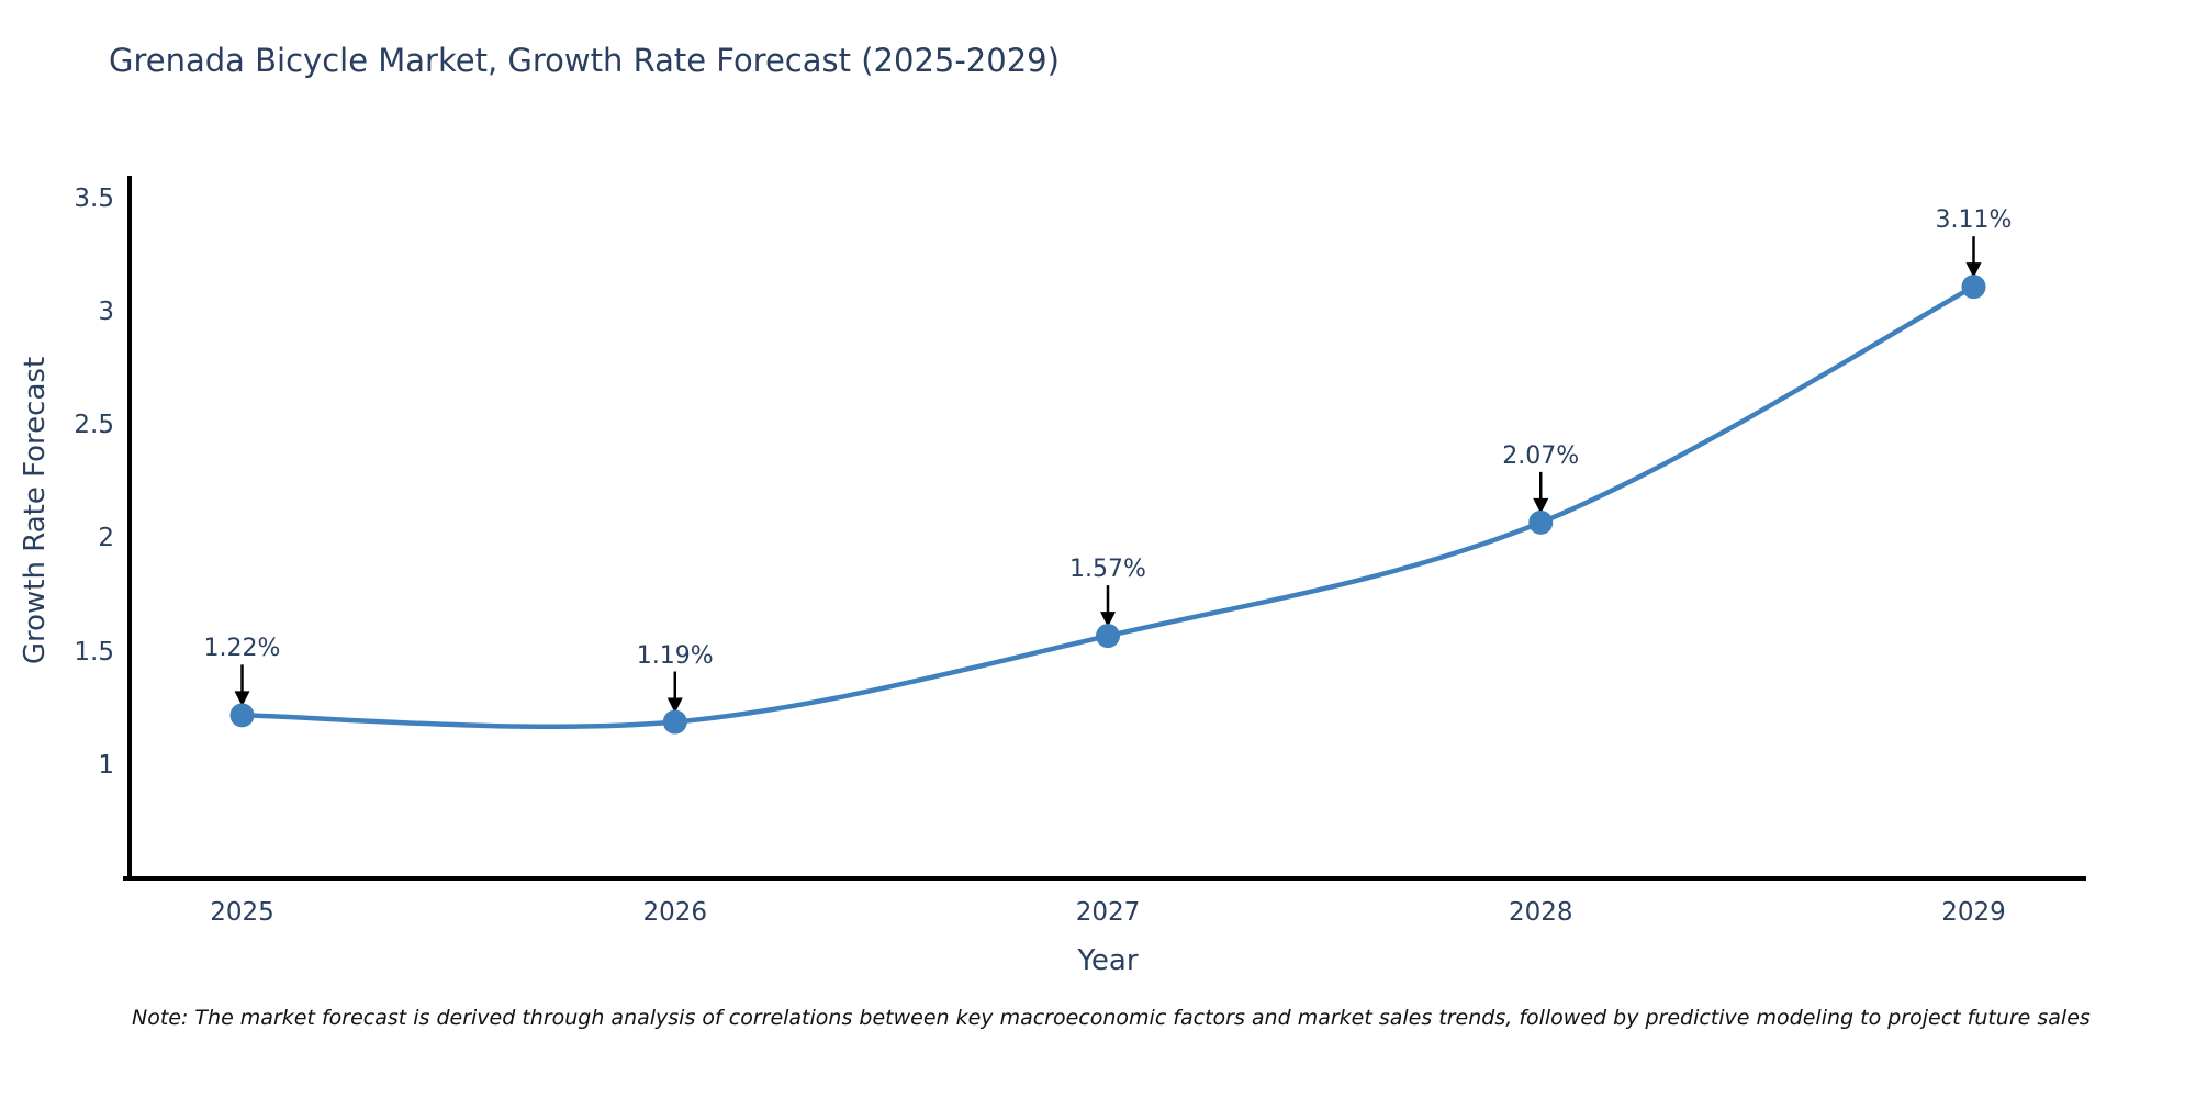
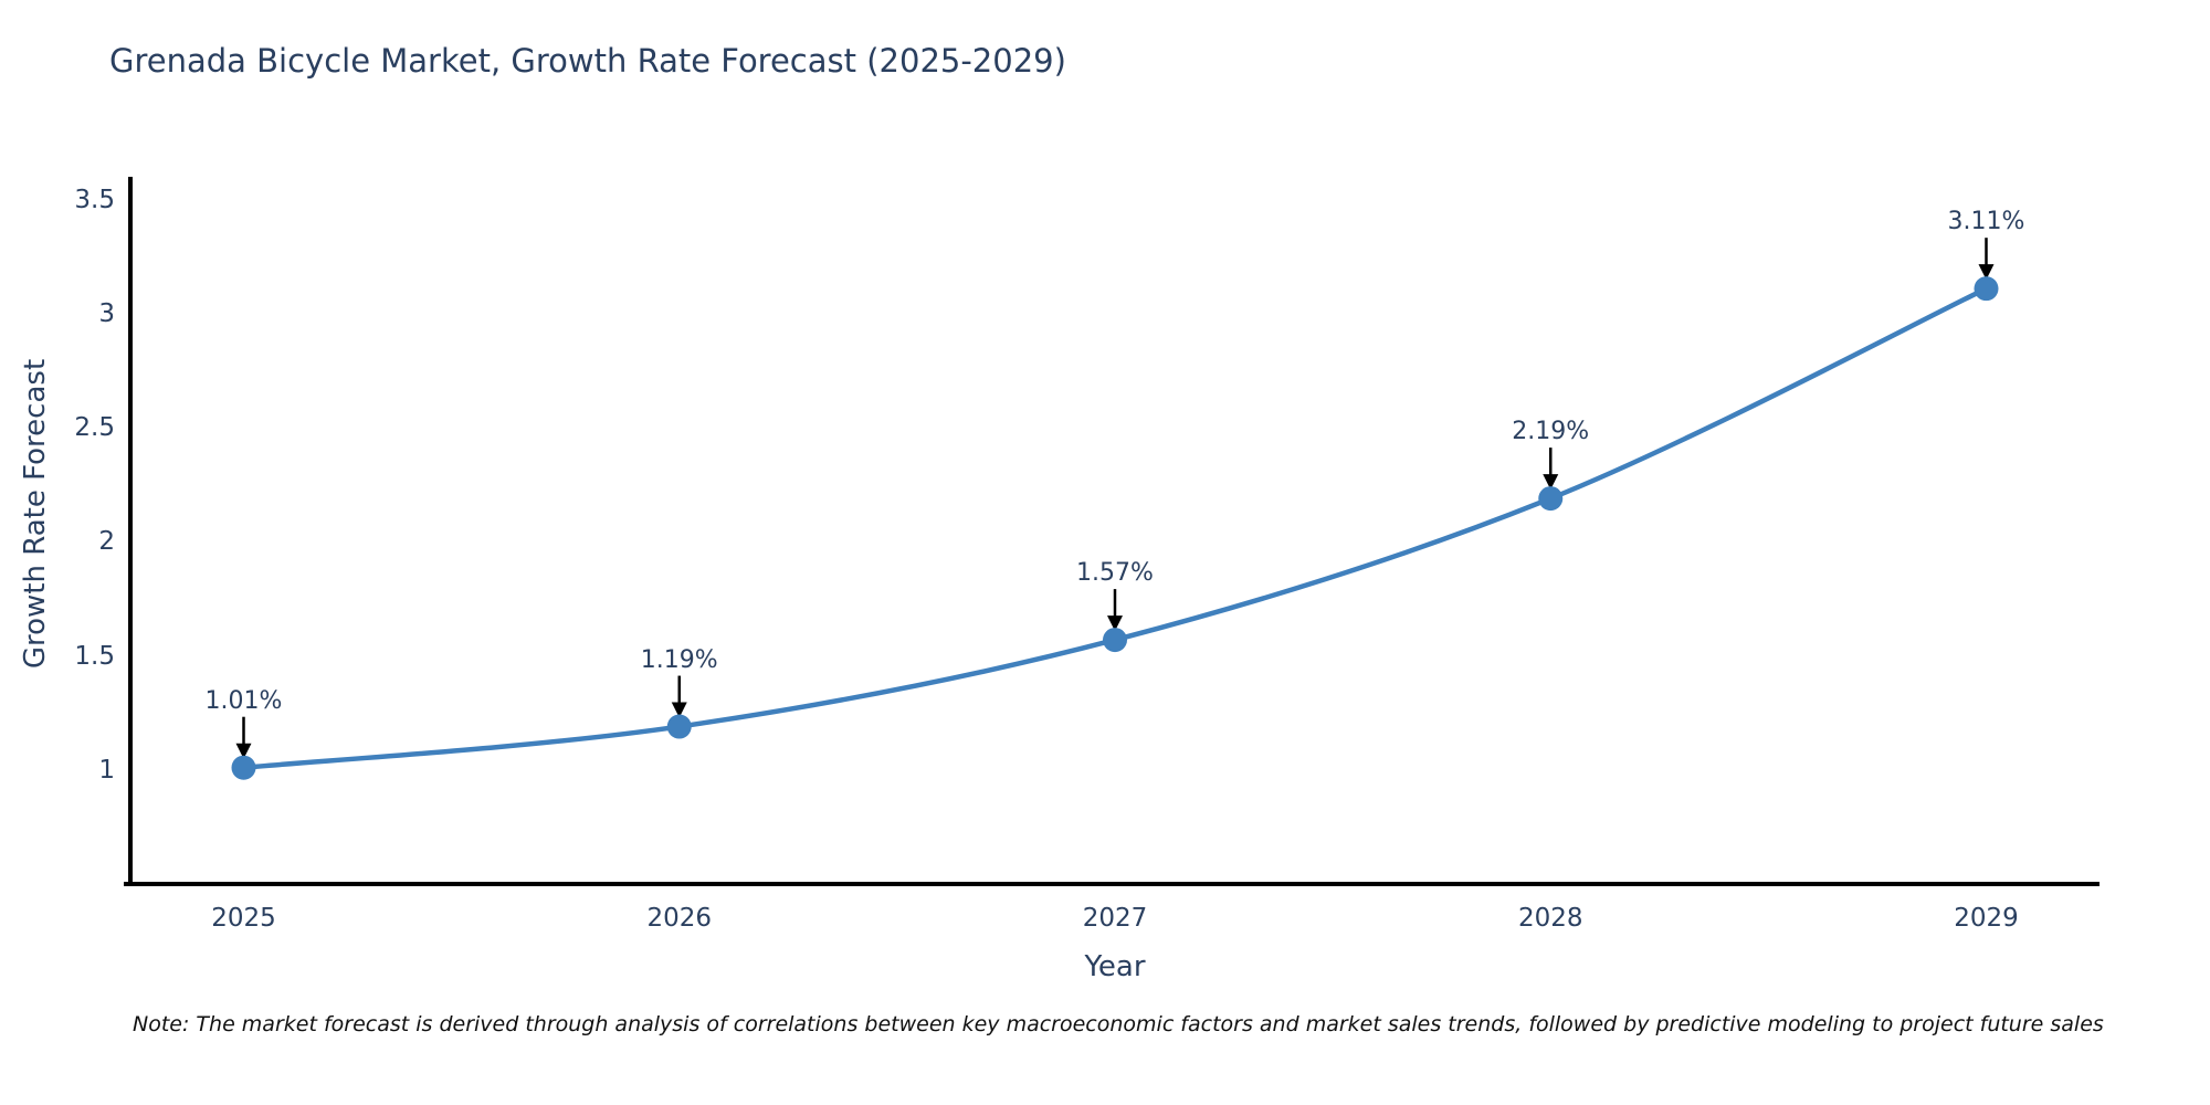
2025: 1.22% -> 1.01%
2028: 2.07% -> 2.19%
